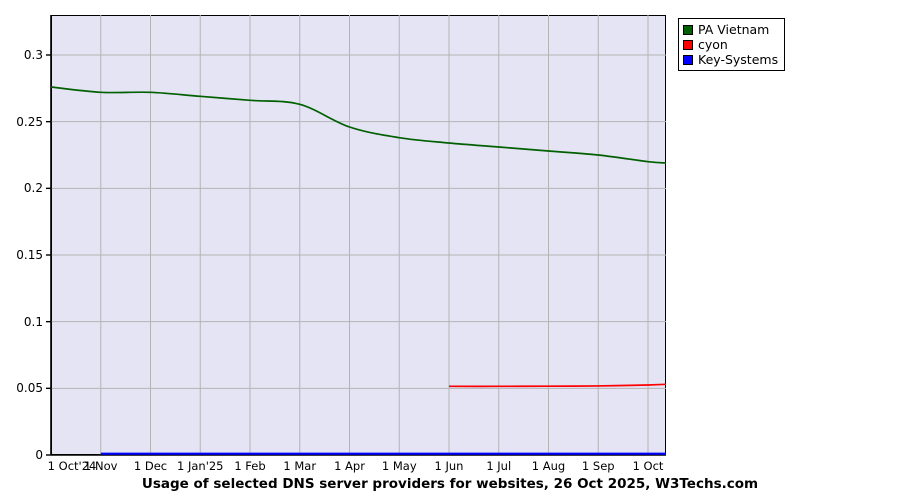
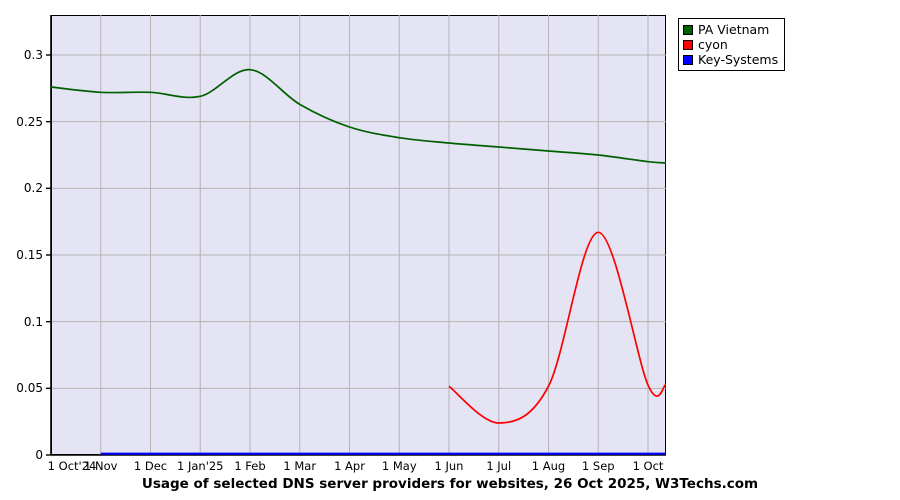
PA Vietnam/1 Feb: 0.266 -> 0.289
cyon/1 Jul: 0.051 -> 0.024
cyon/1 Sep: 0.052 -> 0.167
